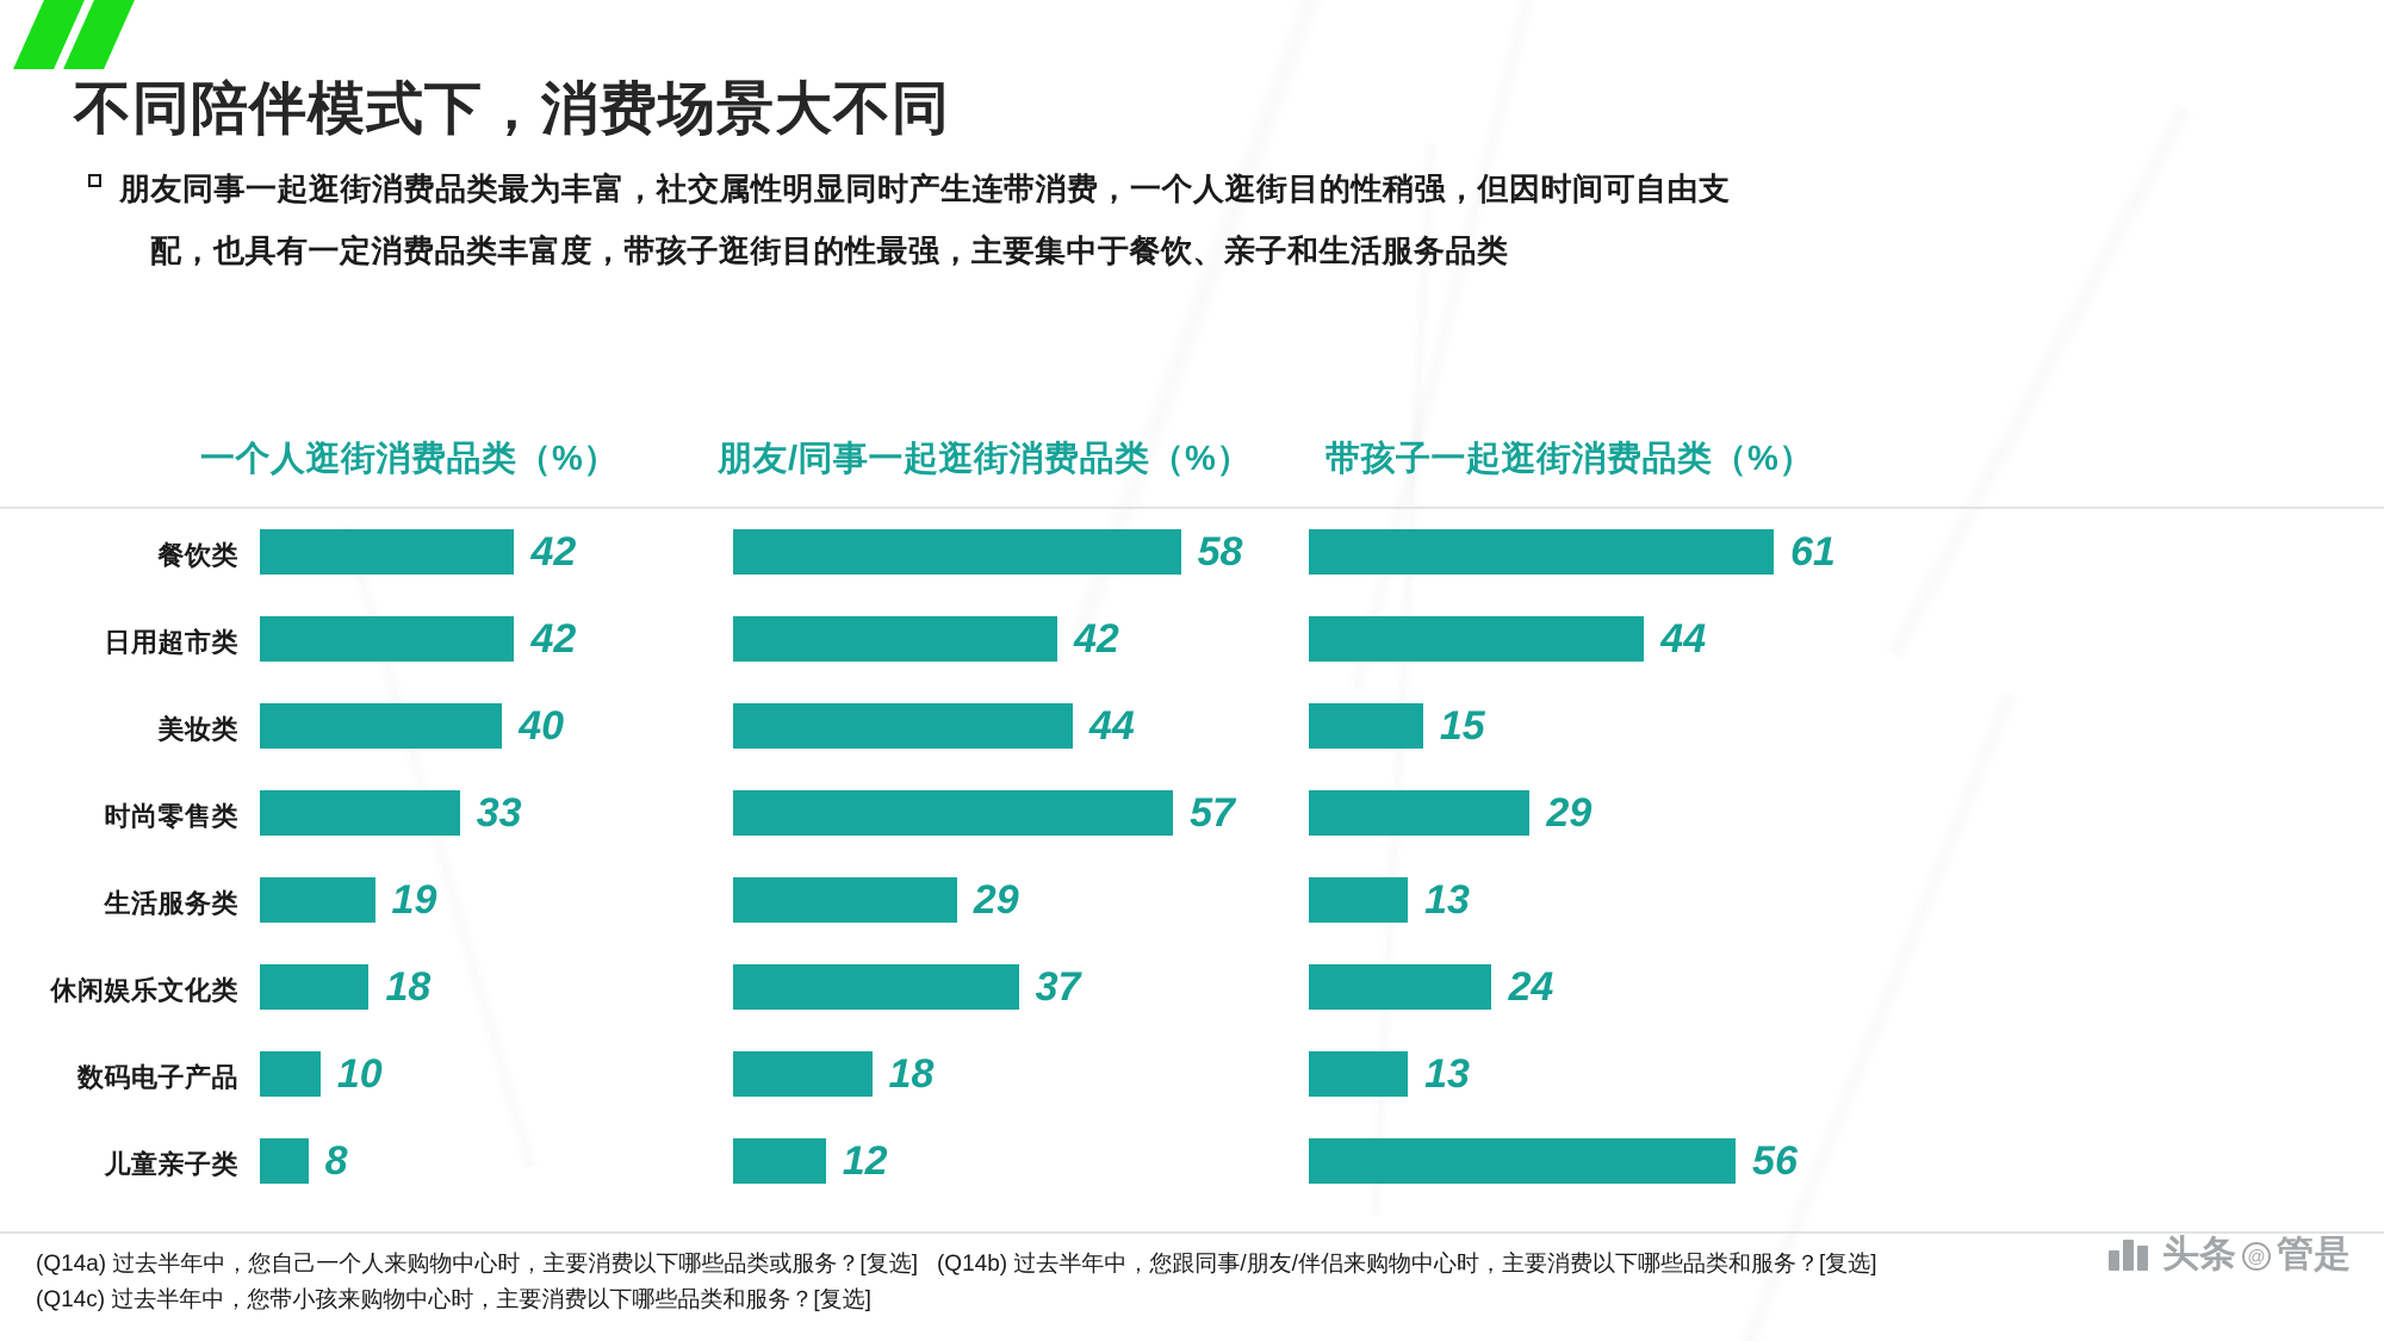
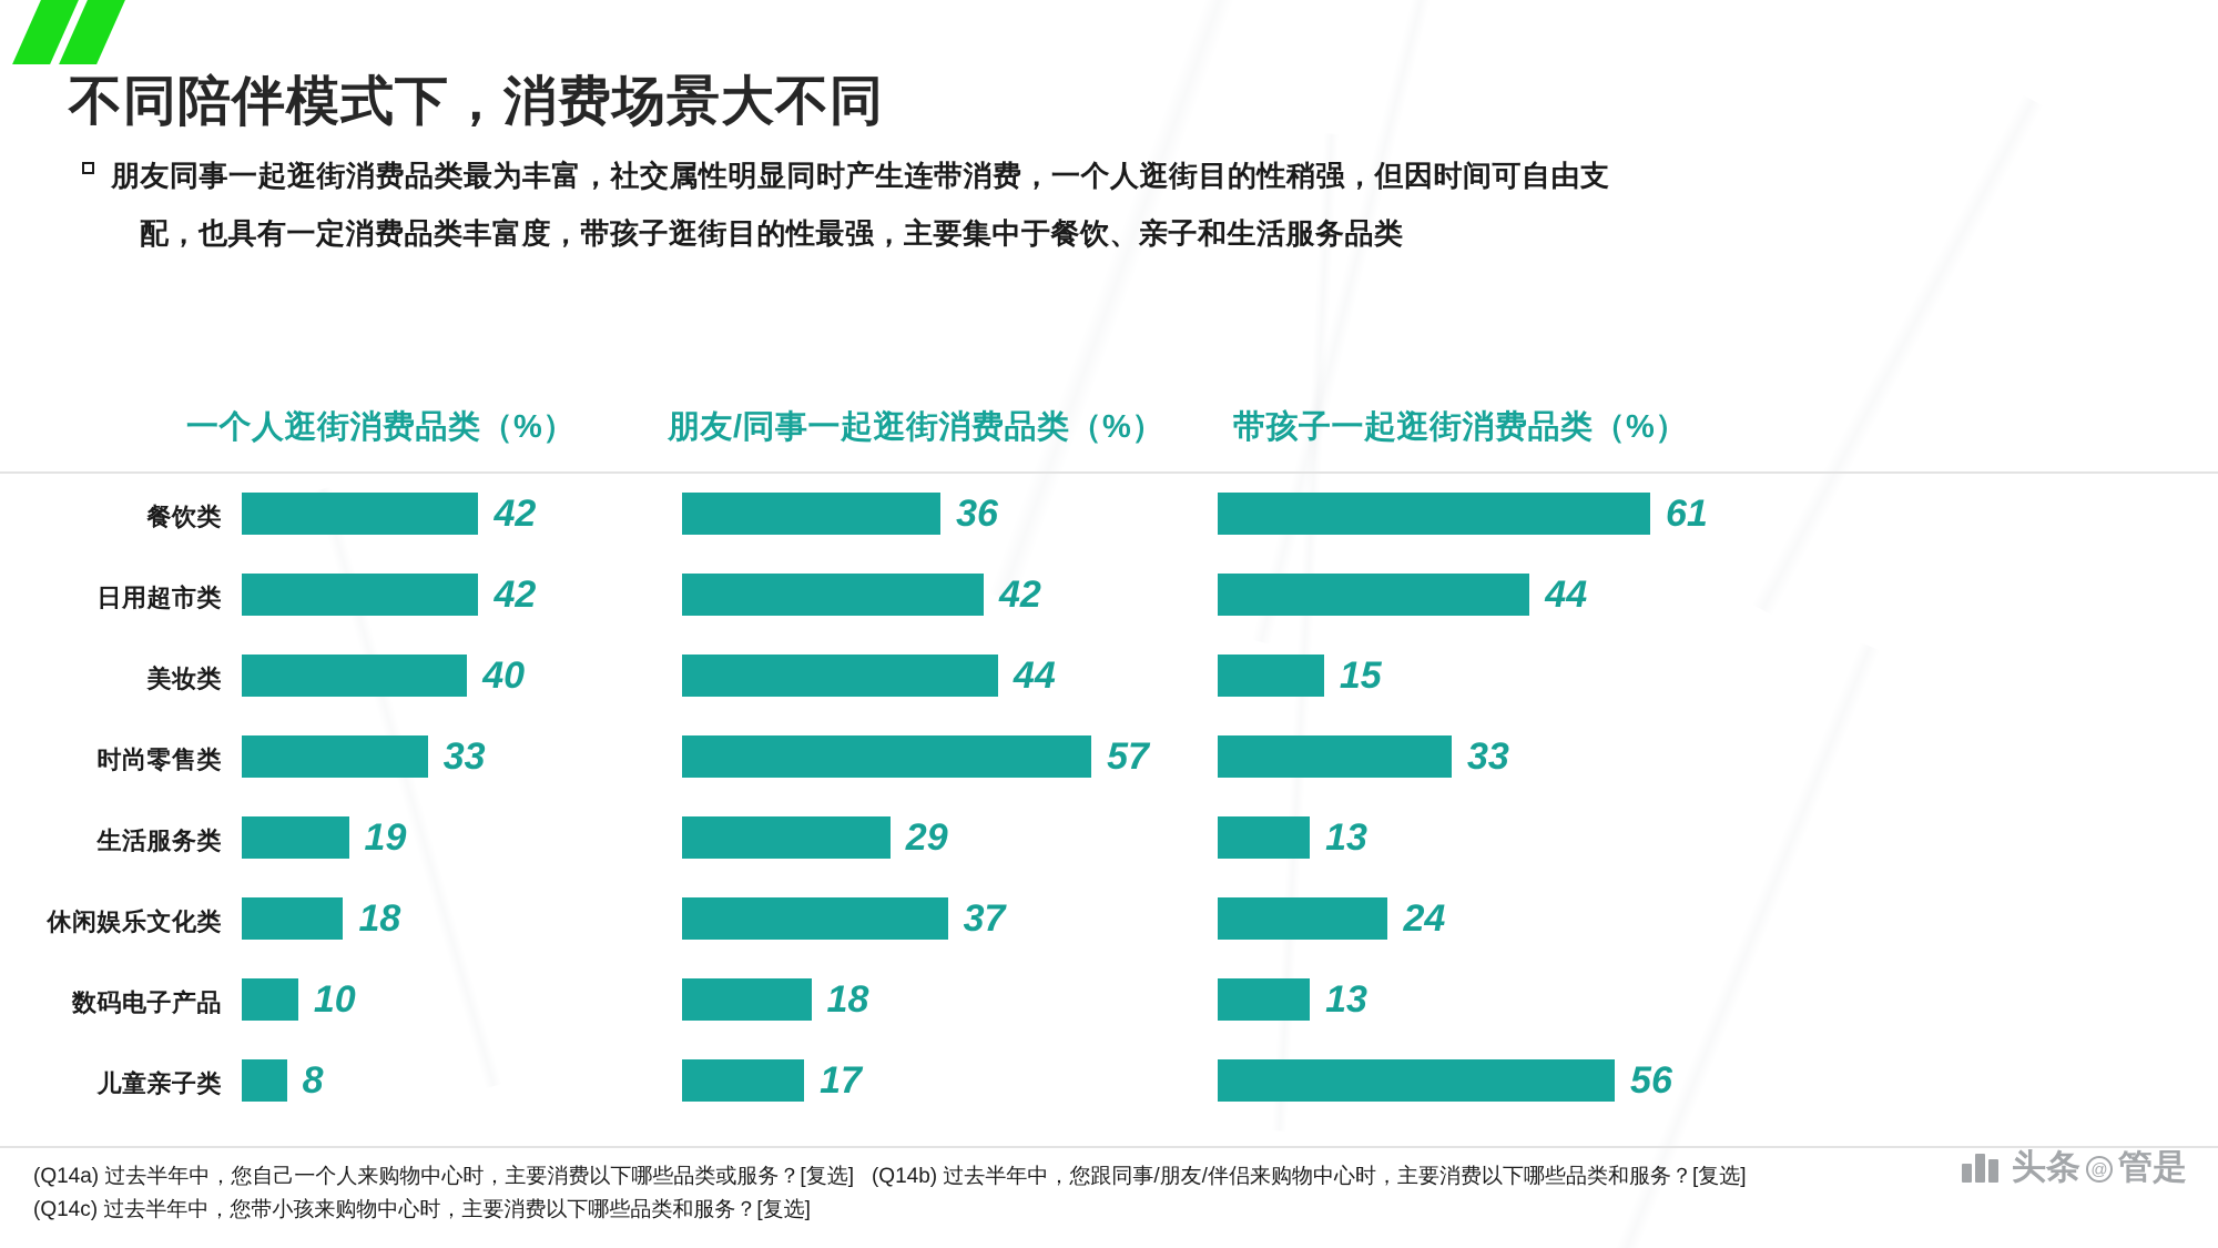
朋友/同事一起逛街消费品类（%）/餐饮类: 58 -> 36
带孩子一起逛街消费品类（%）/时尚零售类: 29 -> 33
朋友/同事一起逛街消费品类（%）/儿童亲子类: 12 -> 17
